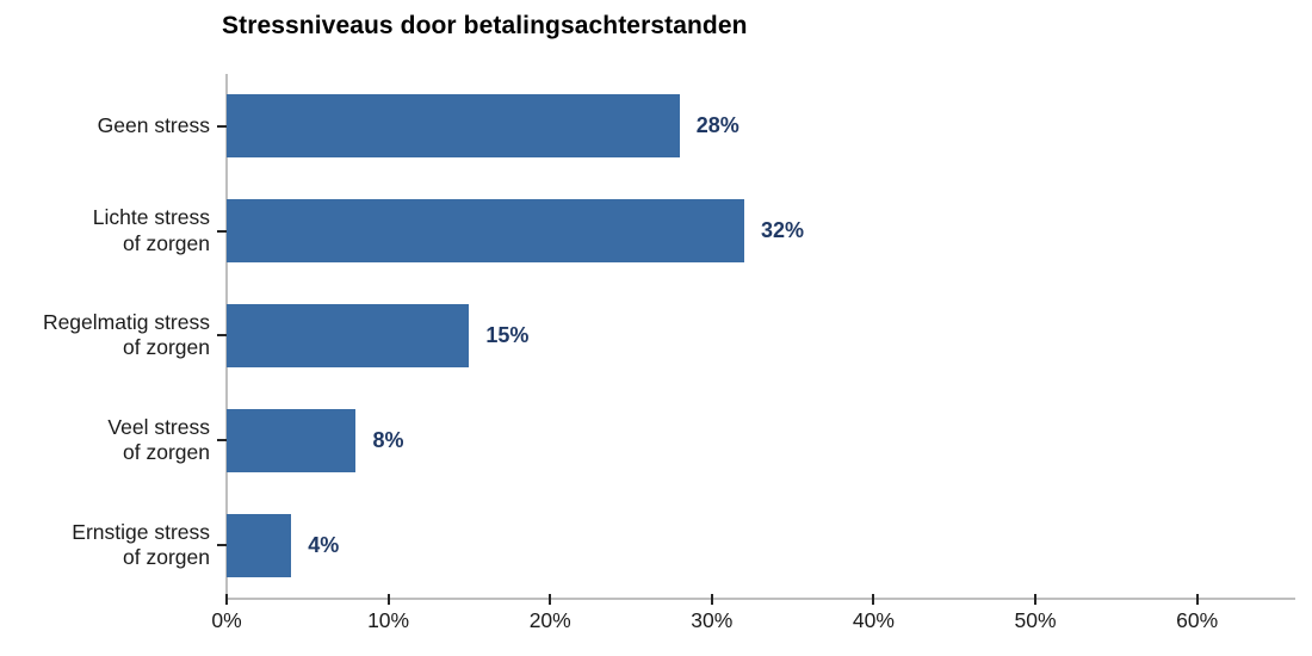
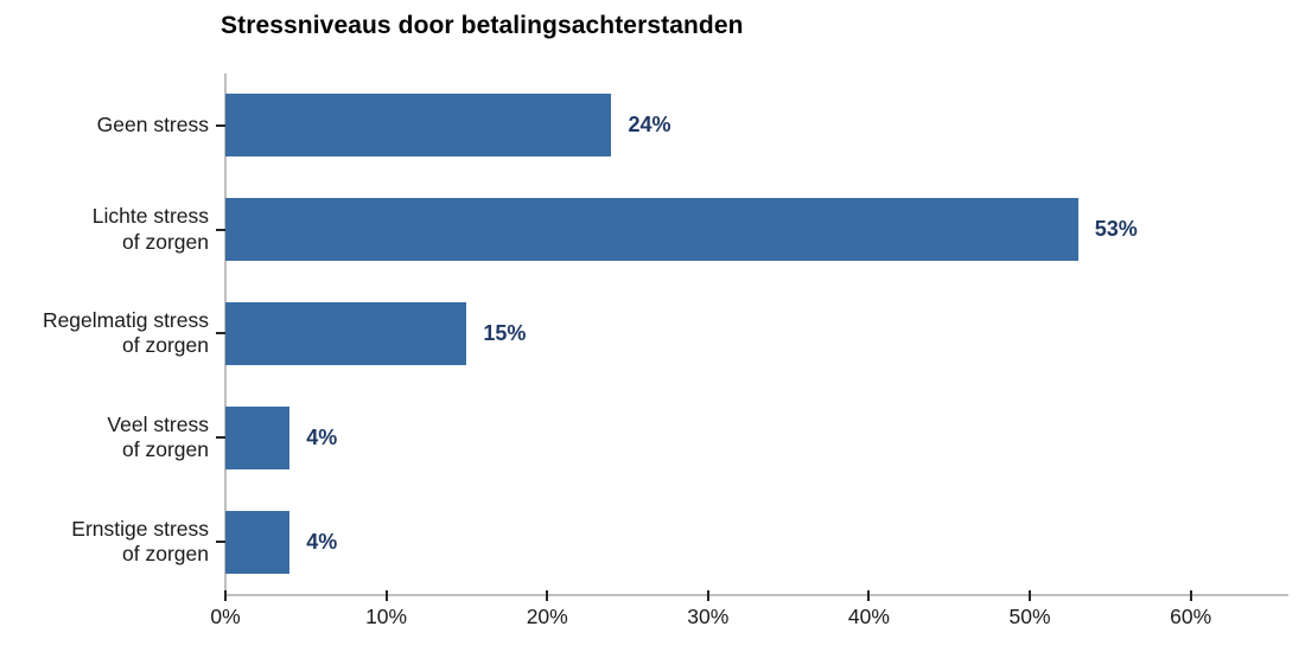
Geen stress: 28% -> 24%
Lichte stress of zorgen: 32% -> 53%
Veel stress of zorgen: 8% -> 4%
